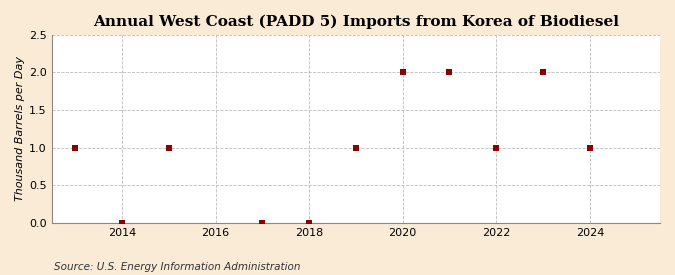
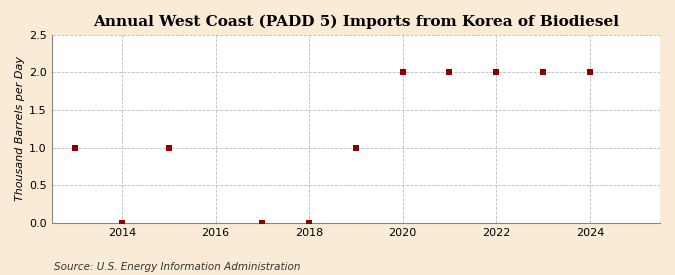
2022: 1 -> 2
2024: 1 -> 2
